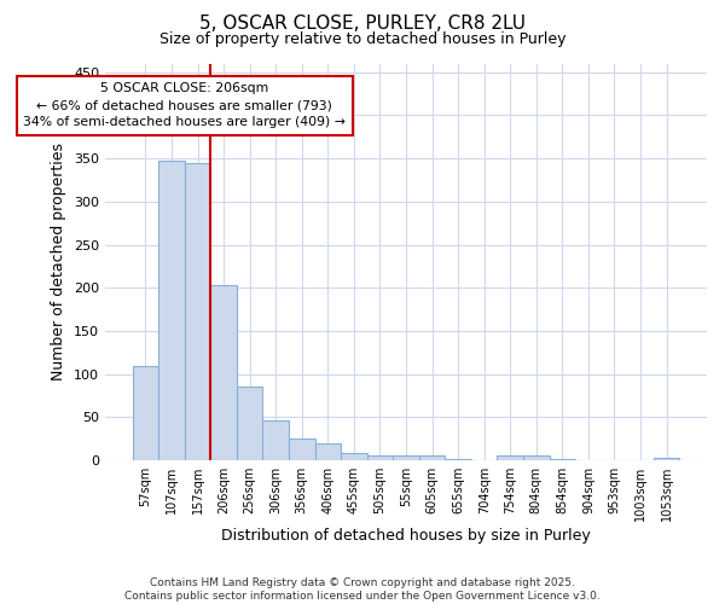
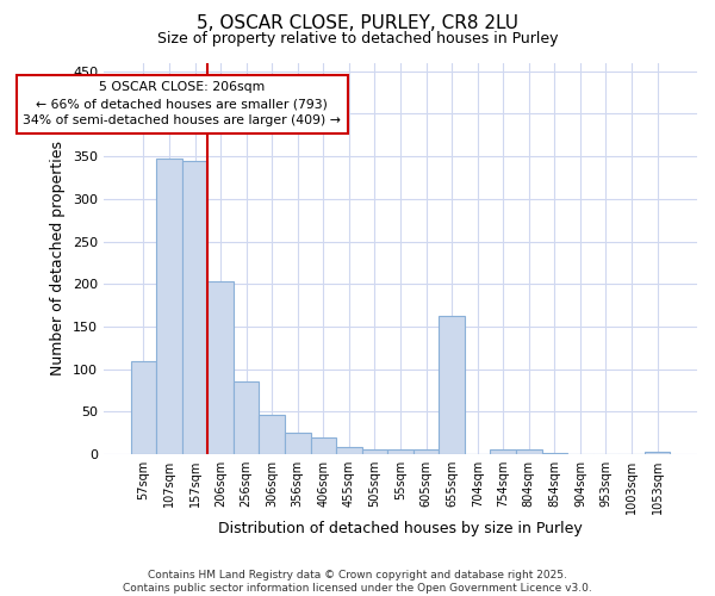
655sqm: 1 -> 162
